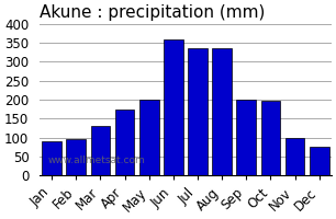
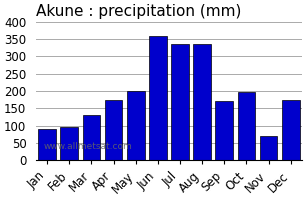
Sep: 200 -> 170
Nov: 100 -> 70
Dec: 75 -> 175
